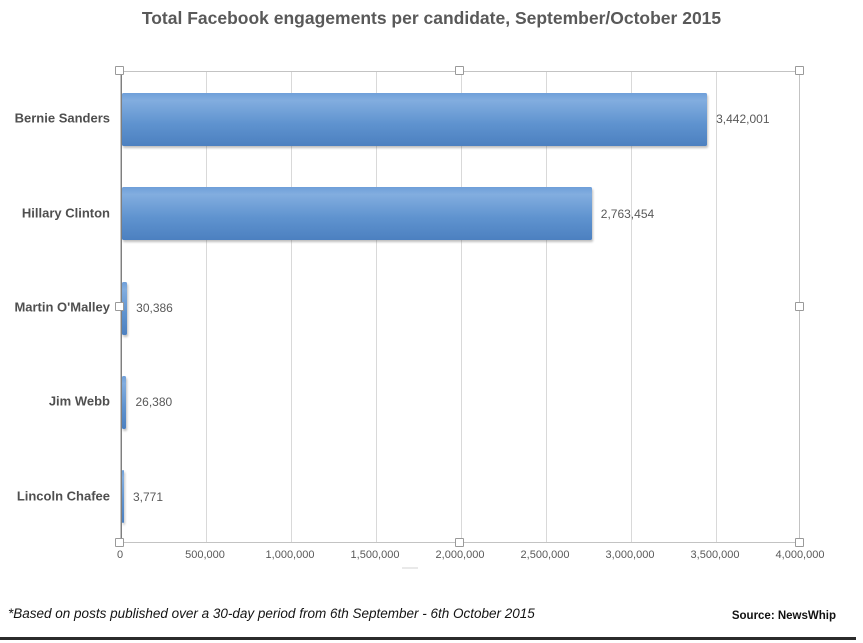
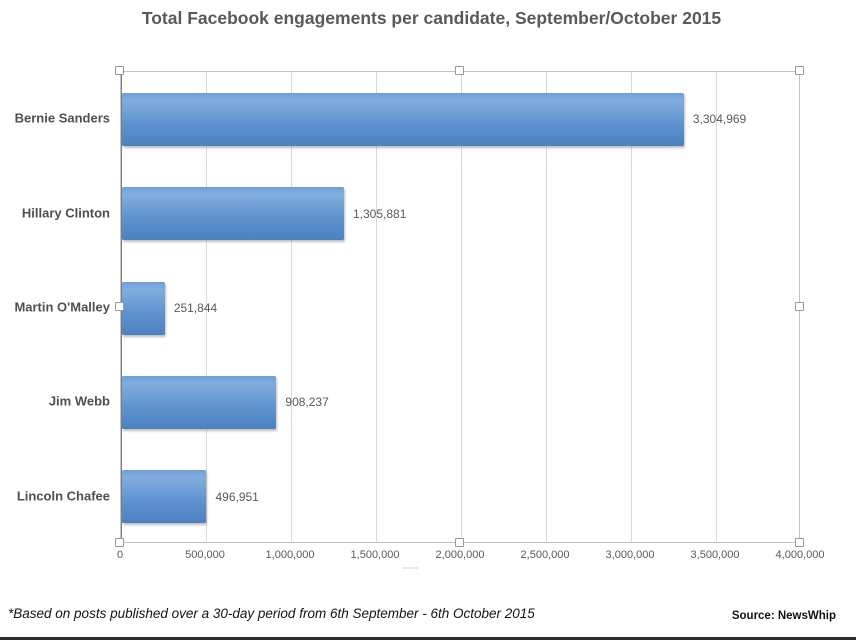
Bernie Sanders: 3,442,001 -> 3,304,969
Hillary Clinton: 2,763,454 -> 1,305,881
Martin O'Malley: 30,386 -> 251,844
Jim Webb: 26,380 -> 908,237
Lincoln Chafee: 3,771 -> 496,951
